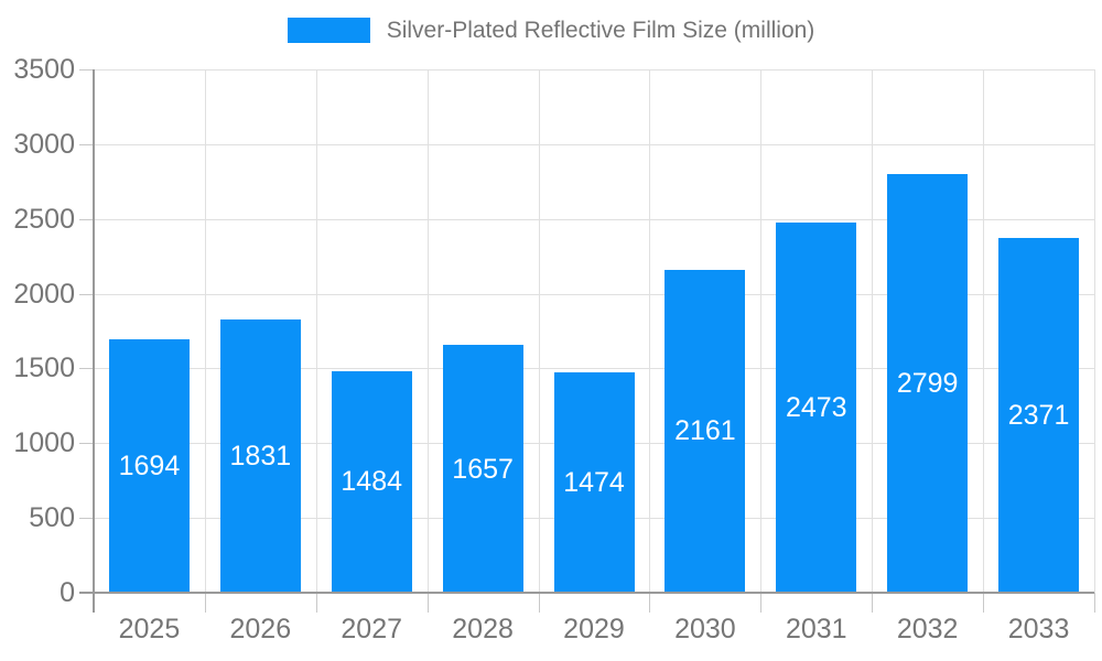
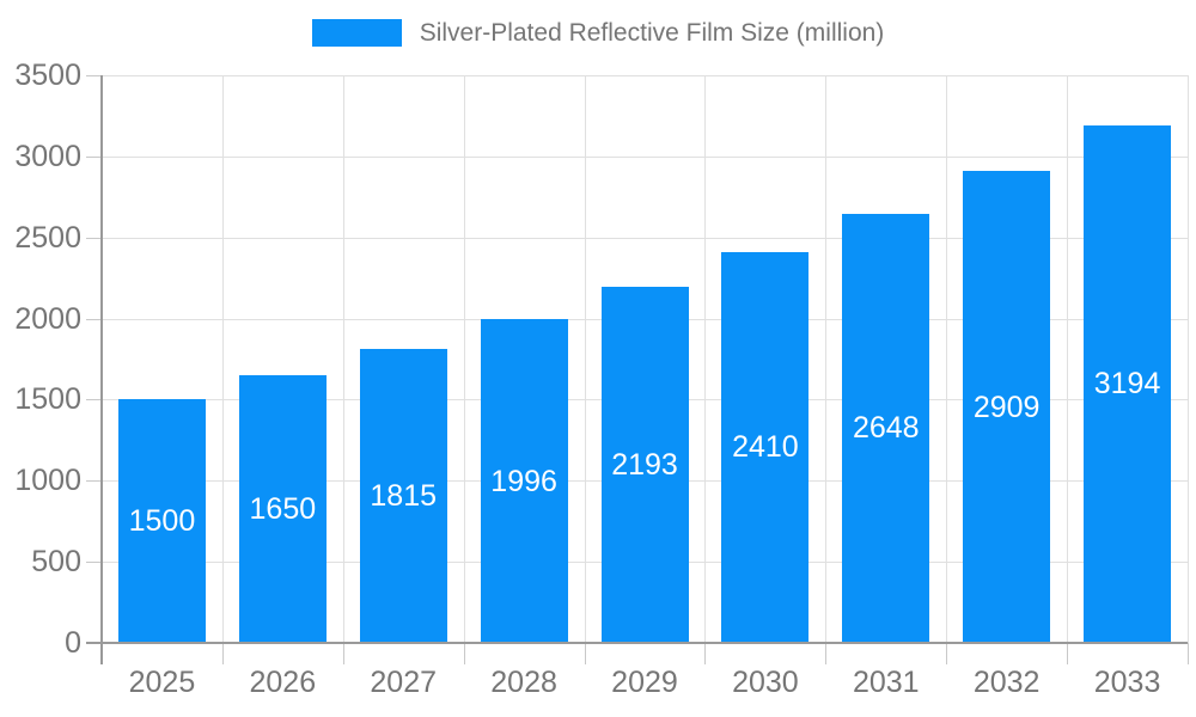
2025: 1694 -> 1500
2026: 1831 -> 1650
2027: 1484 -> 1815
2028: 1657 -> 1996
2029: 1474 -> 2193
2030: 2161 -> 2410
2031: 2473 -> 2648
2032: 2799 -> 2909
2033: 2371 -> 3194
